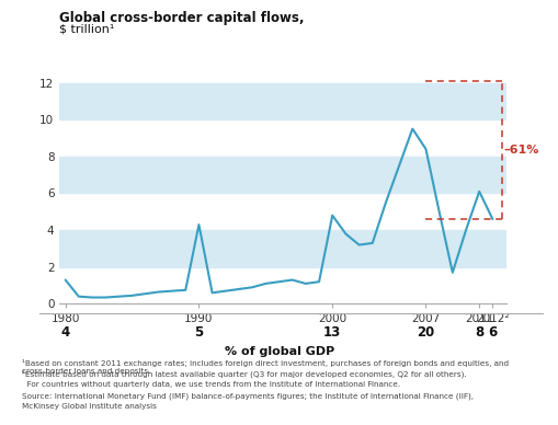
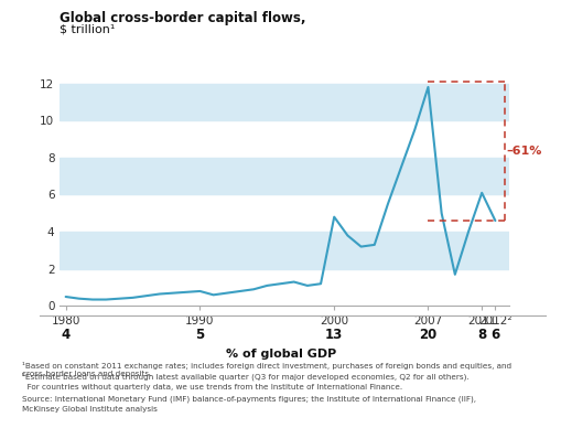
1980: 1.3 -> 0.5
1990: 4.3 -> 0.8
2007: 8.4 -> 11.8
